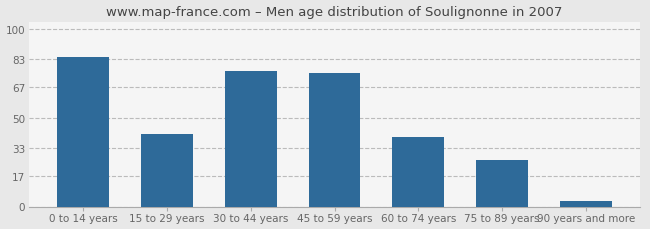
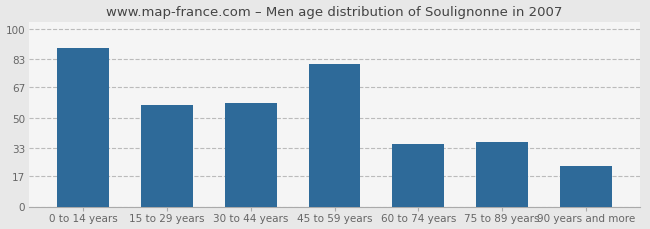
0 to 14 years: 84 -> 89
15 to 29 years: 41 -> 57
30 to 44 years: 76 -> 58
45 to 59 years: 75 -> 80
60 to 74 years: 39 -> 35
75 to 89 years: 26 -> 36
90 years and more: 3 -> 23
